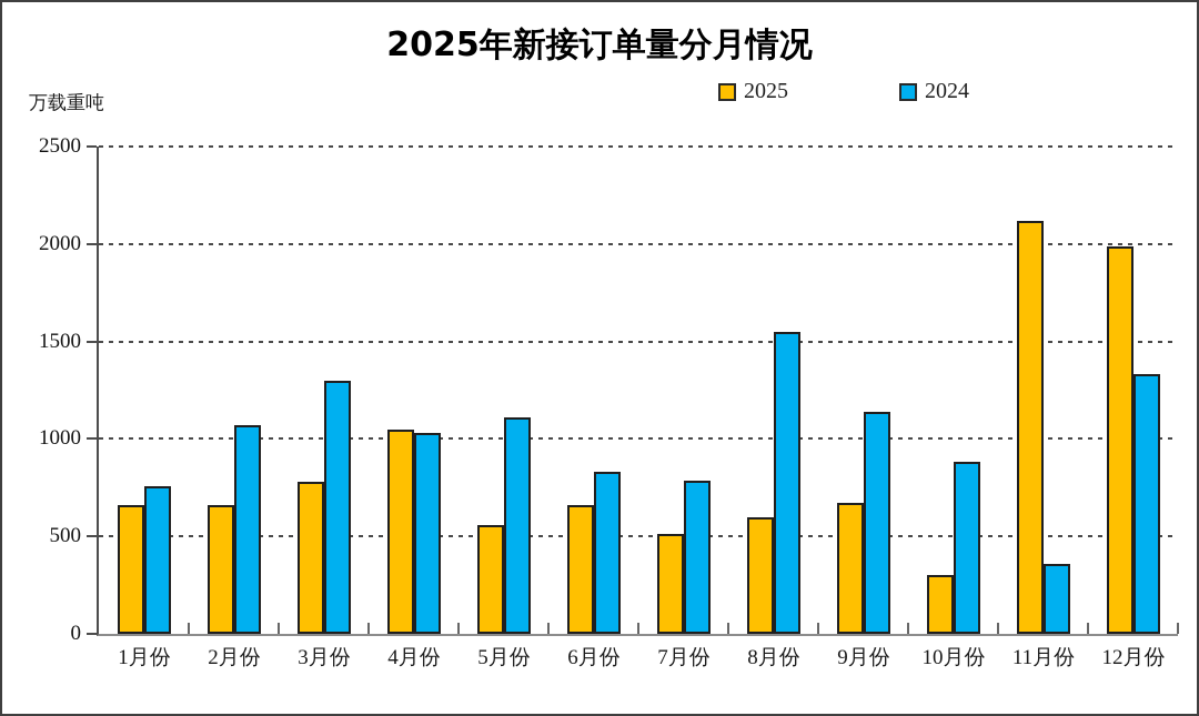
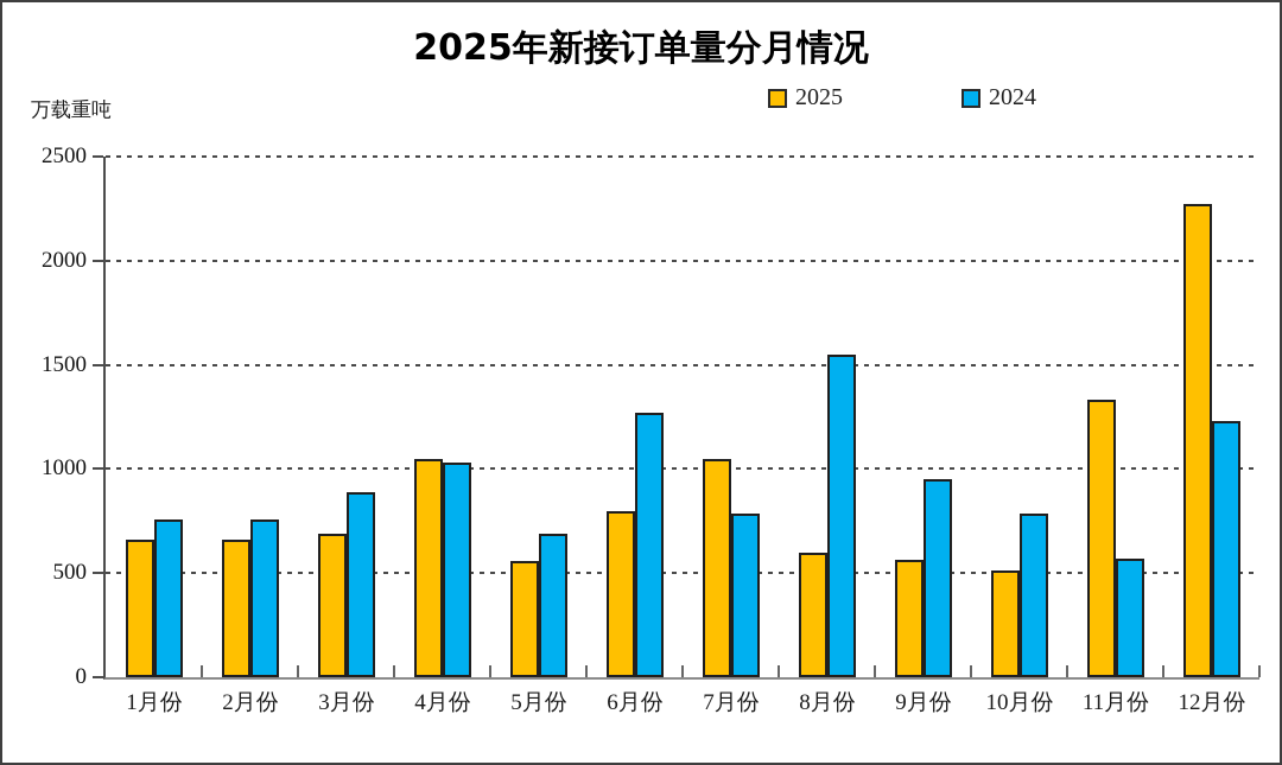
2024/2月份: 1070 -> 760
2025/3月份: 780 -> 690
2024/3月份: 1300 -> 890
2024/5月份: 1110 -> 690
2025/6月份: 660 -> 800
2024/6月份: 830 -> 1270
2025/7月份: 510 -> 1050
2025/9月份: 670 -> 560
2024/9月份: 1140 -> 950
2025/10月份: 300 -> 510
2024/10月份: 880 -> 780
2025/11月份: 2120 -> 1330
2024/11月份: 360 -> 570
2025/12月份: 1990 -> 2270
2024/12月份: 1330 -> 1230
